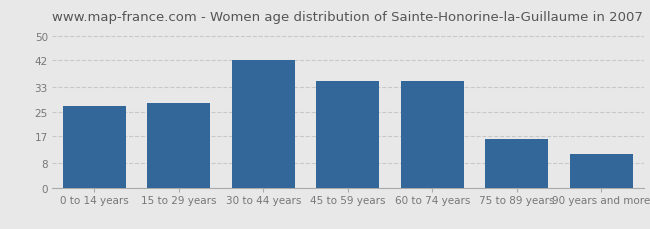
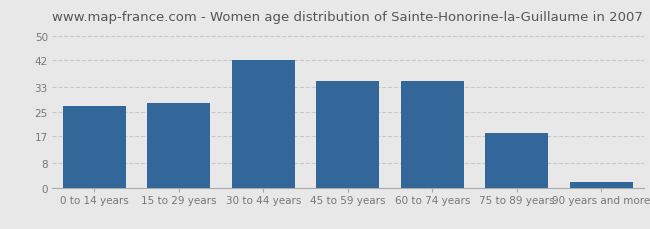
75 to 89 years: 16 -> 18
90 years and more: 11 -> 2
